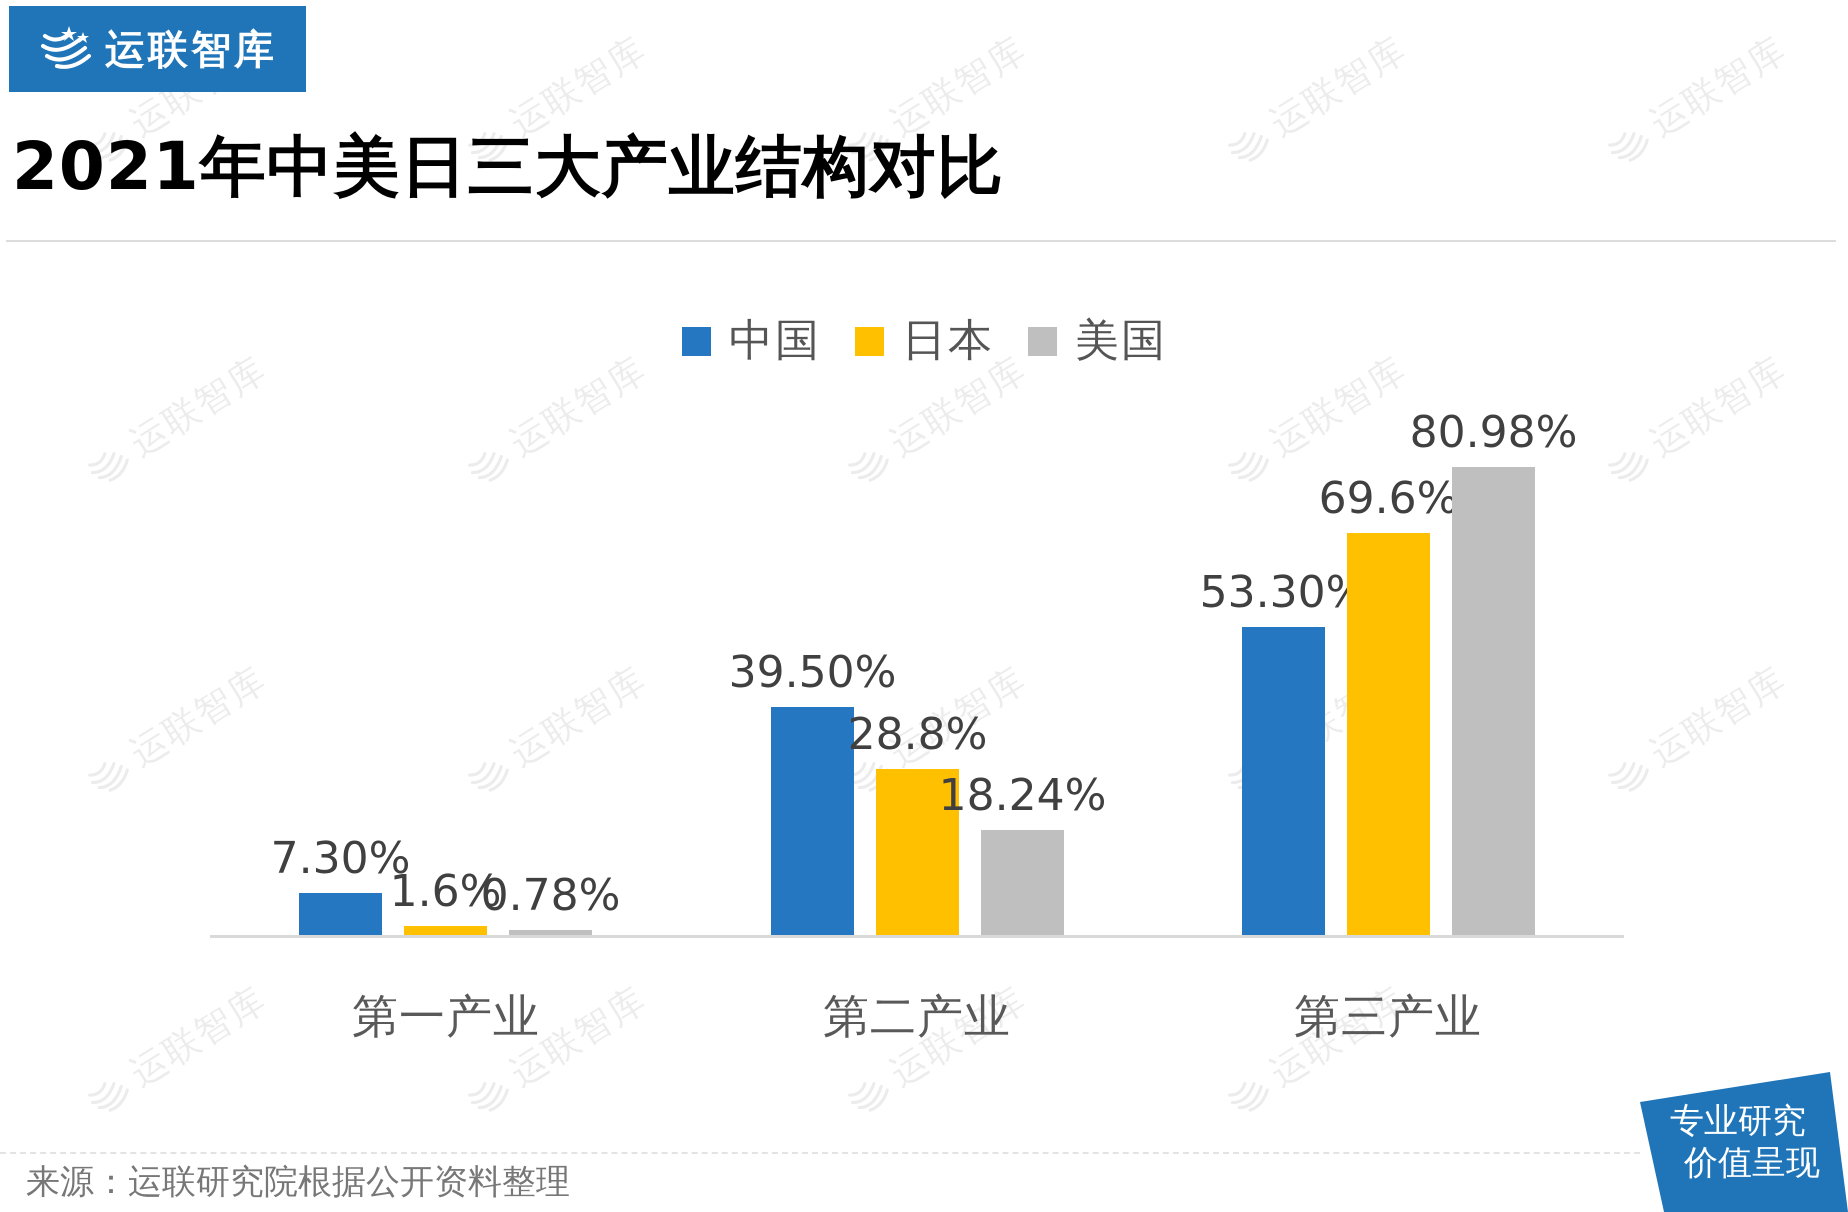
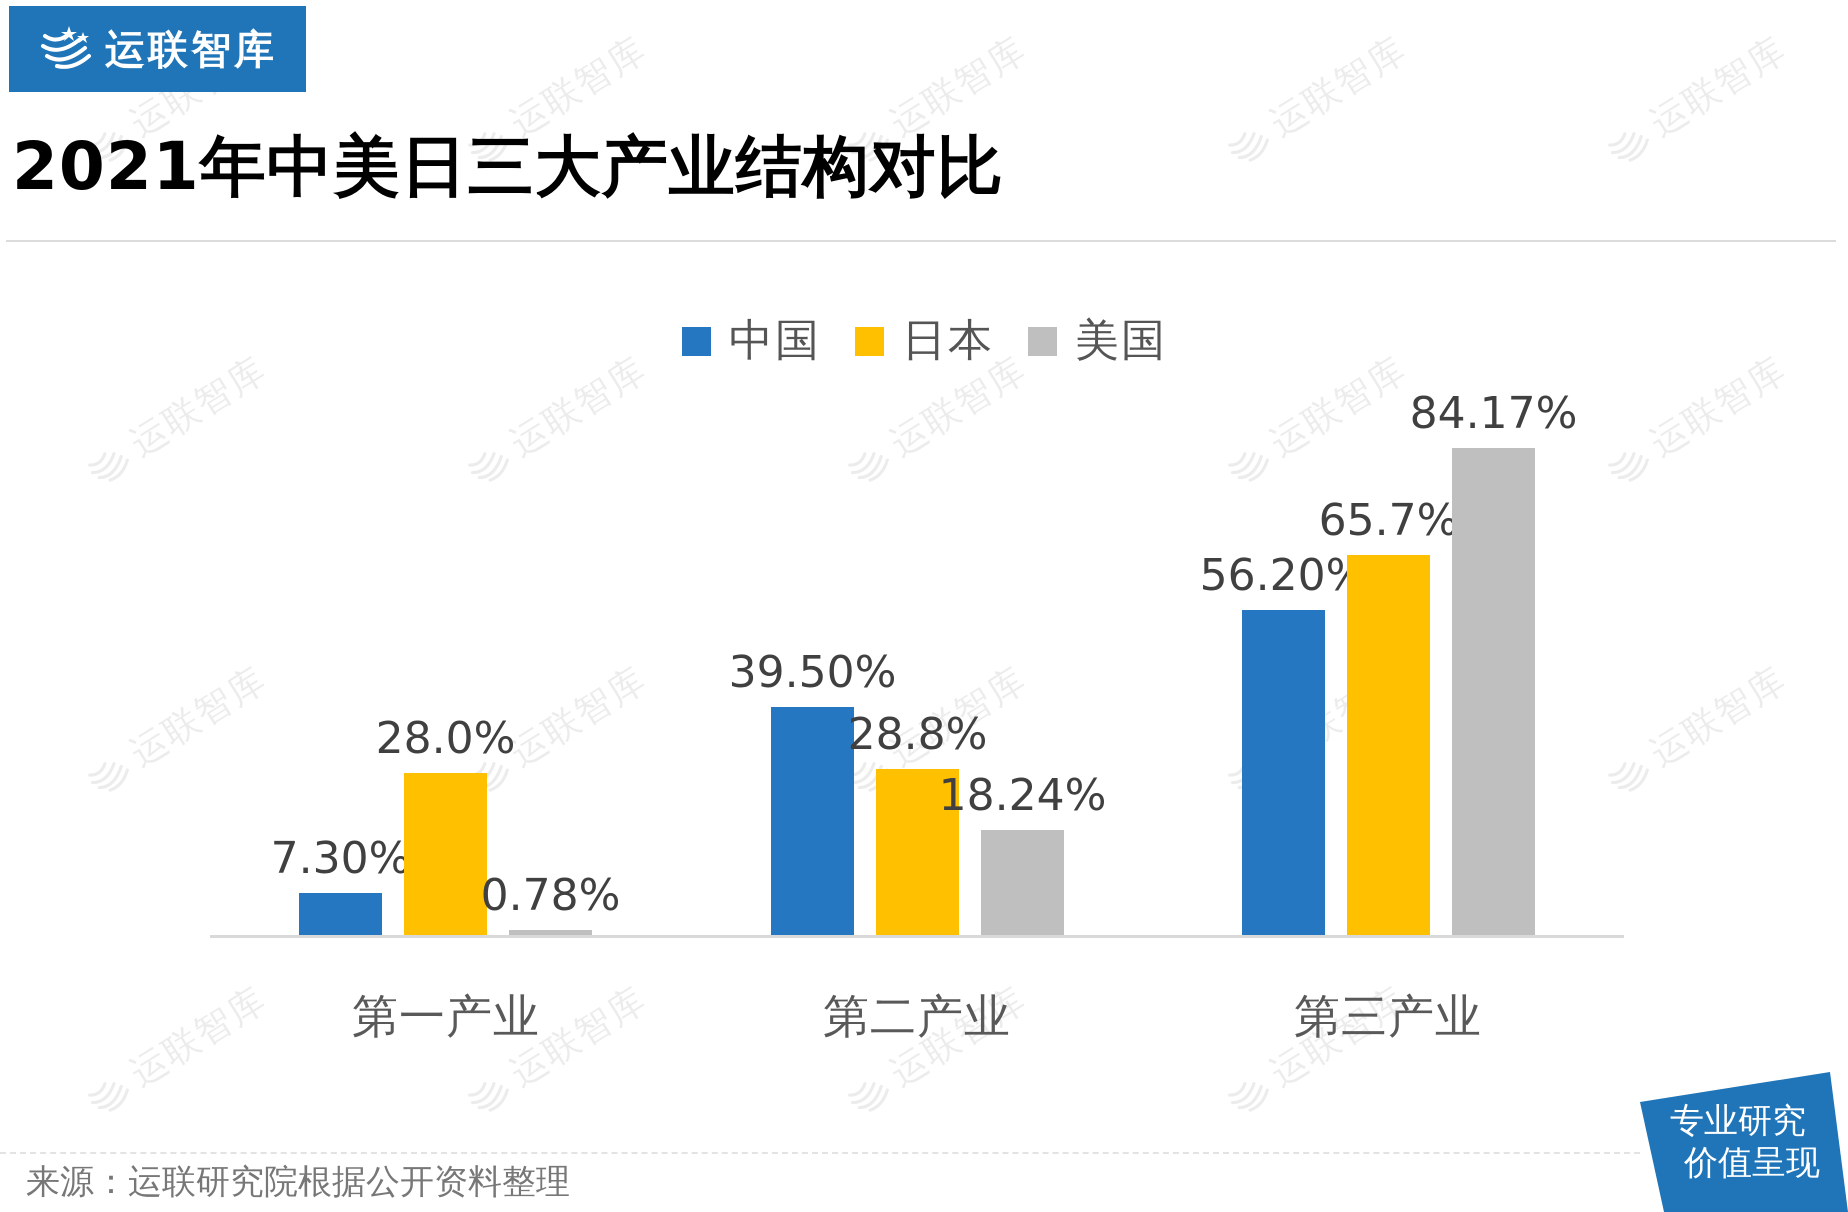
日本/第一产业: 1.6% -> 28.0%
中国/第三产业: 53.30% -> 56.20%
日本/第三产业: 69.6% -> 65.7%
美国/第三产业: 80.98% -> 84.17%
